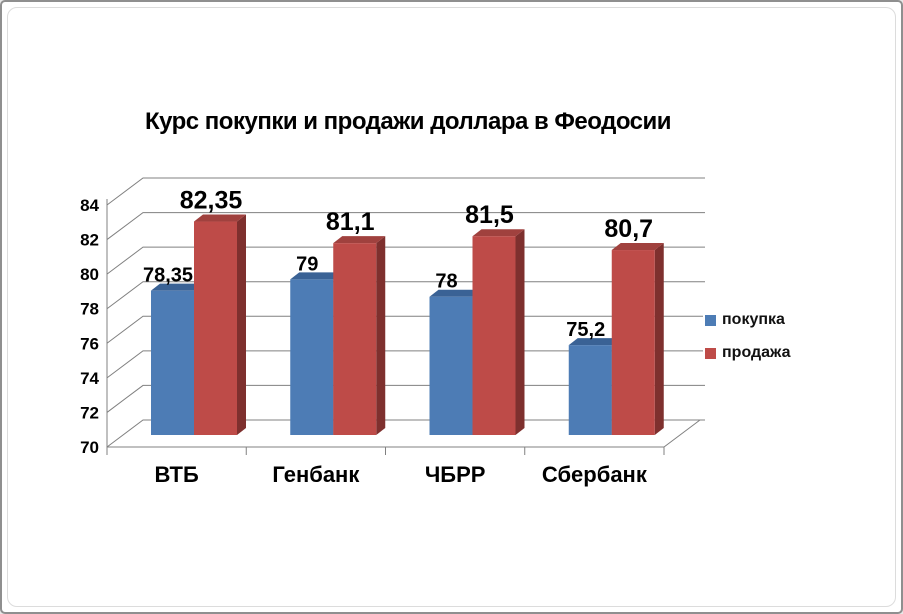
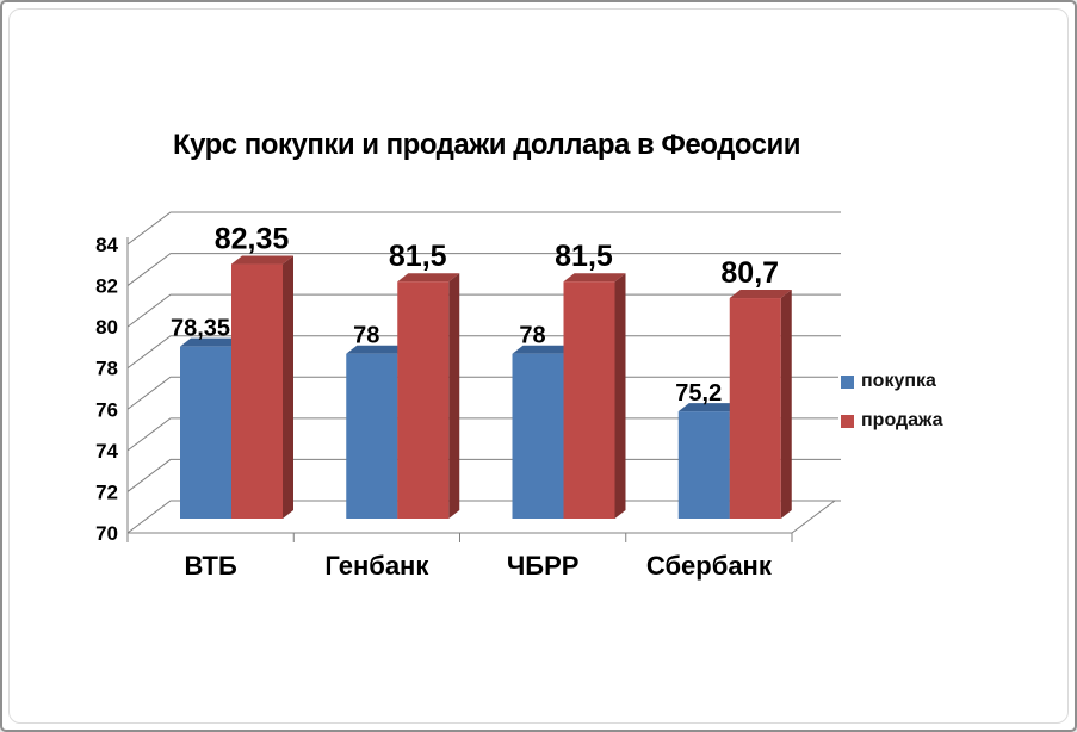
покупка/Генбанк: 79 -> 78
продажа/Генбанк: 81,1 -> 81,5
